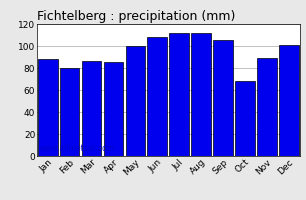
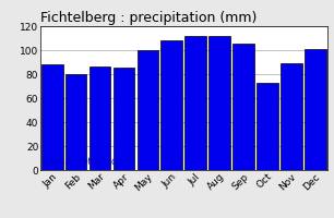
Oct: 68 -> 73
